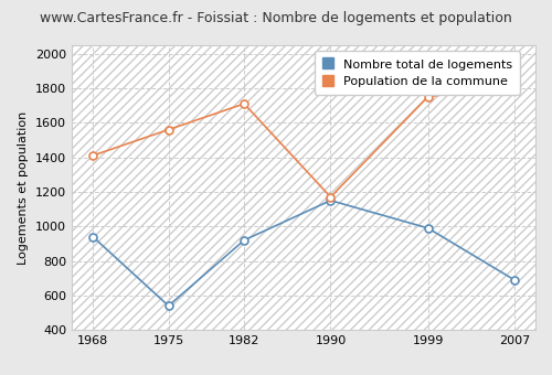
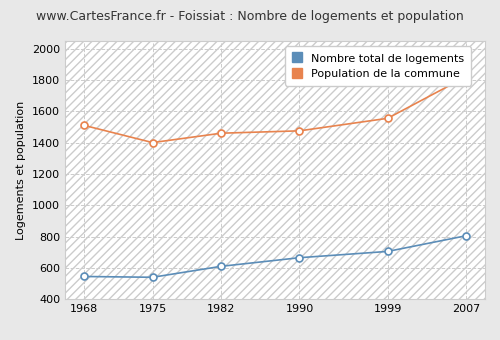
Nombre total de logements/1968: 940 -> 540
Population de la commune/1968: 1410 -> 1510
Population de la commune/1975: 1560 -> 1400
Nombre total de logements/1982: 920 -> 610
Population de la commune/1982: 1710 -> 1460
Nombre total de logements/1990: 1150 -> 660
Population de la commune/1990: 1170 -> 1480
Nombre total de logements/1999: 990 -> 700
Population de la commune/1999: 1750 -> 1560
Nombre total de logements/2007: 690 -> 800
